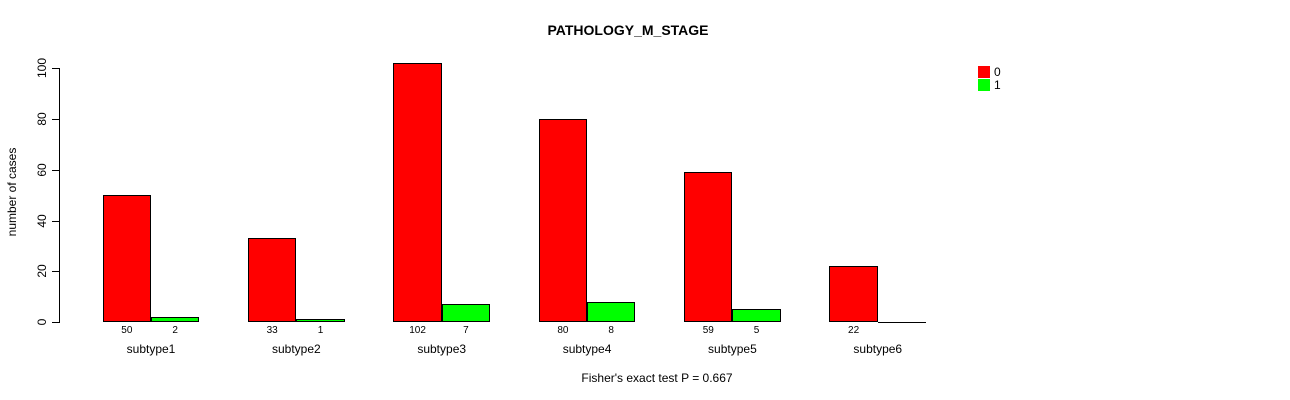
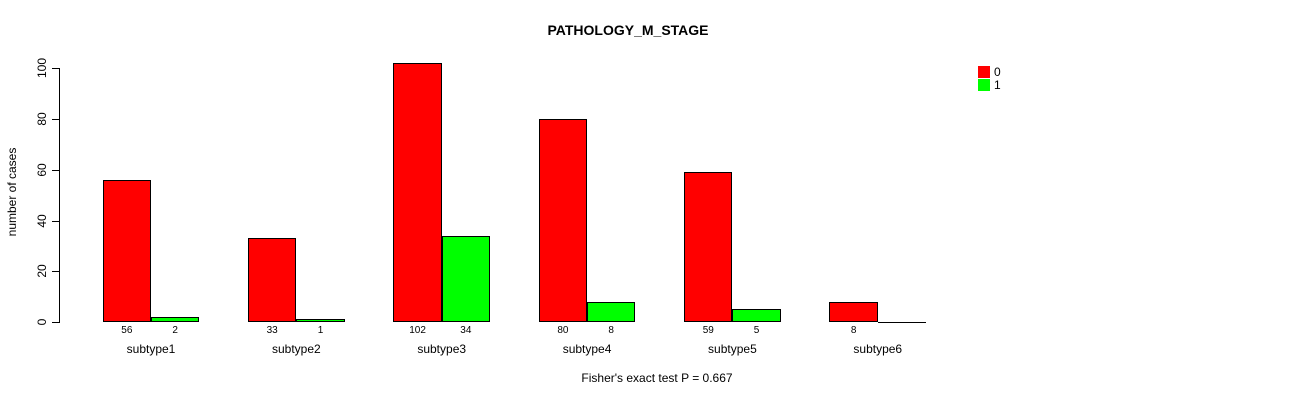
0/subtype1: 50 -> 56
1/subtype3: 7 -> 34
0/subtype6: 22 -> 8
